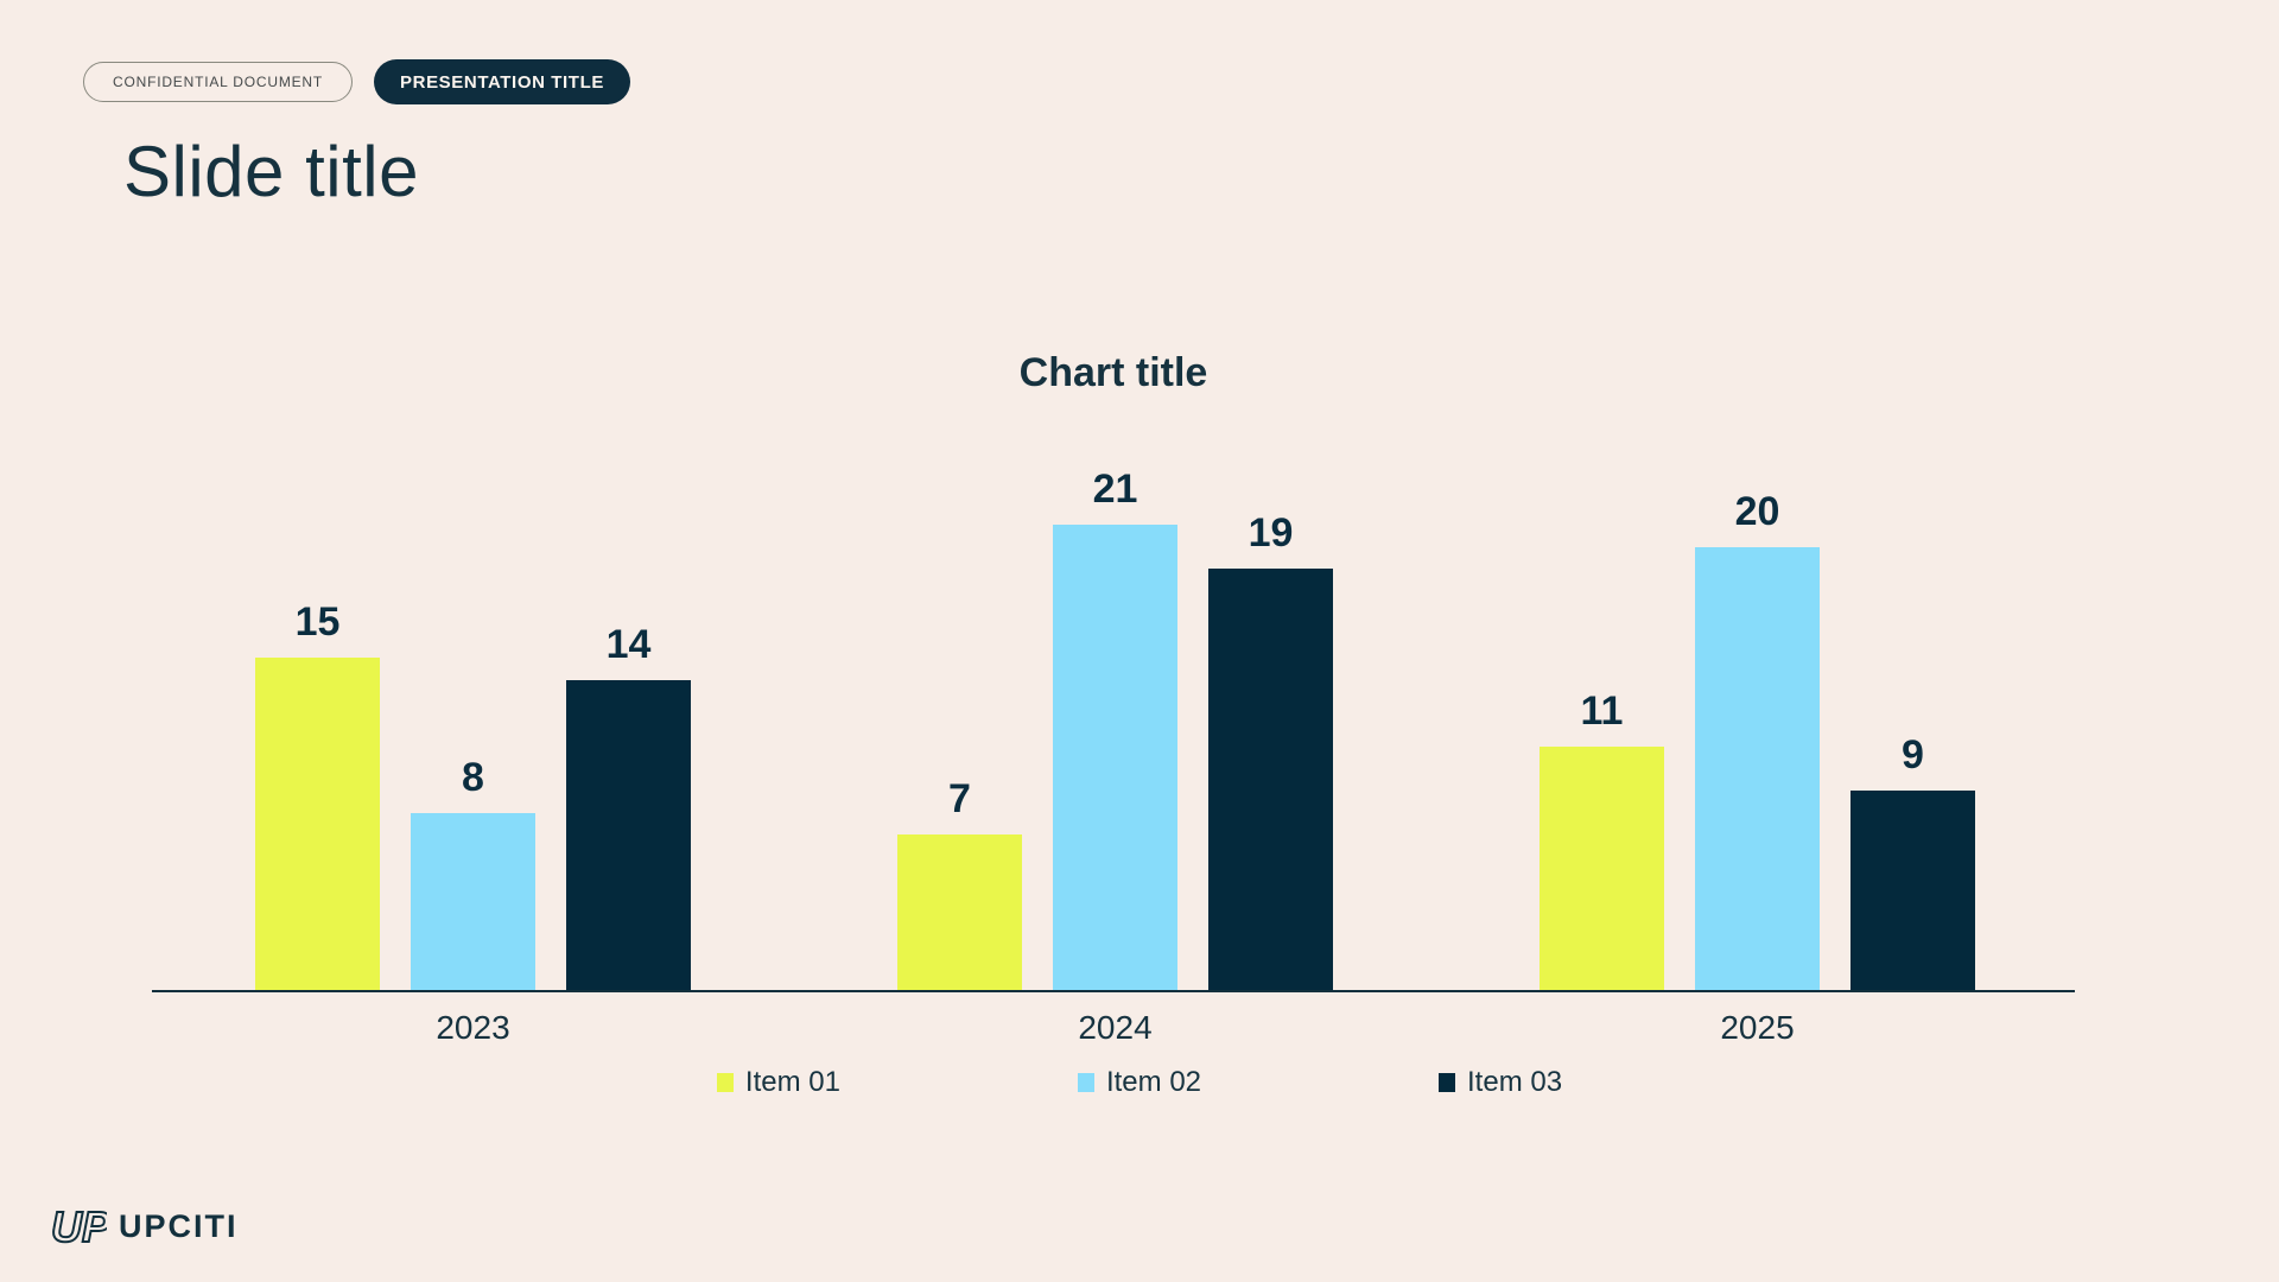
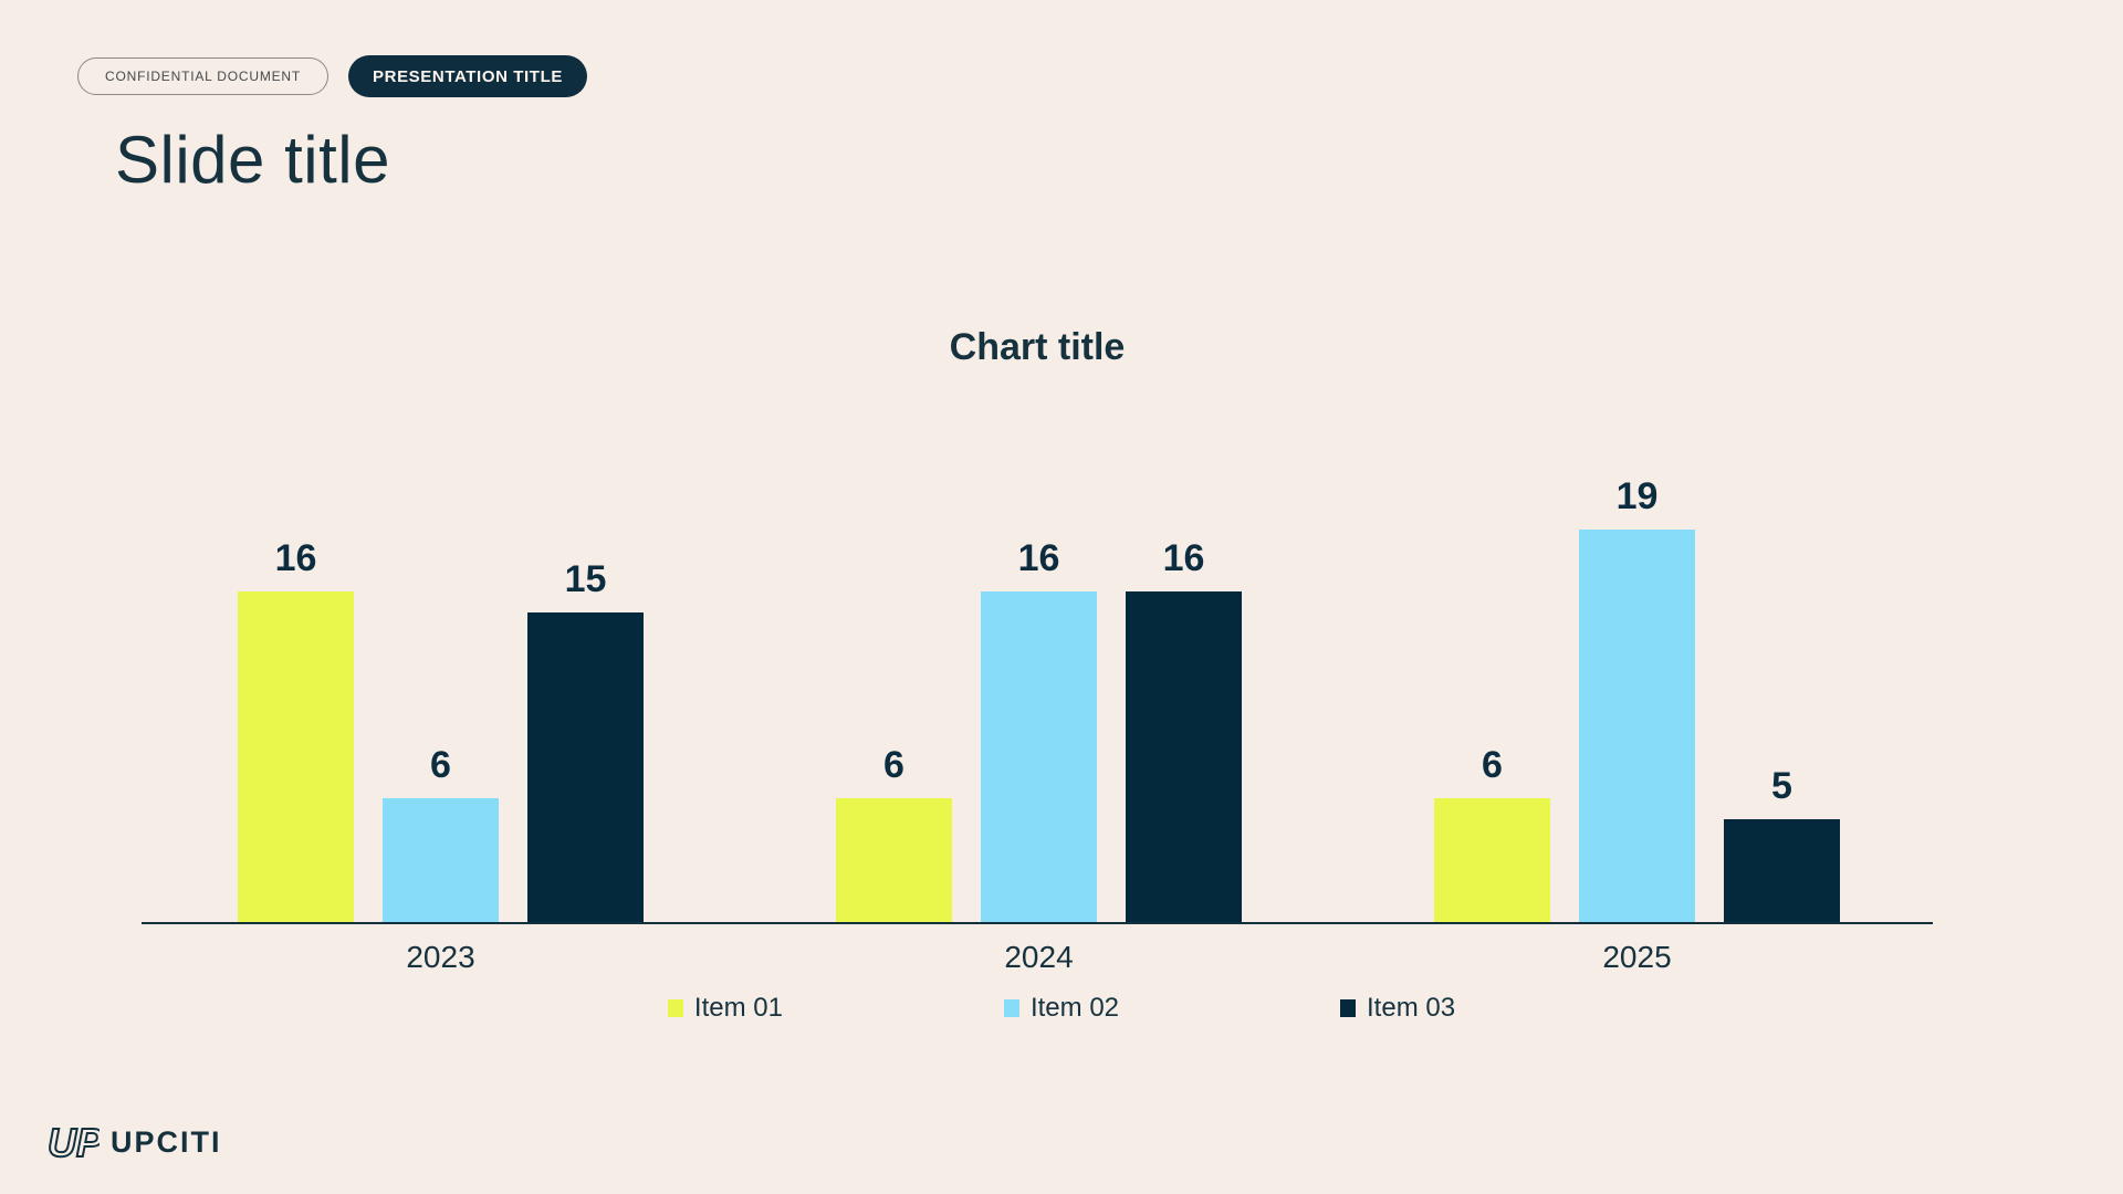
Item 01/2023: 15 -> 16
Item 02/2023: 8 -> 6
Item 03/2023: 14 -> 15
Item 01/2024: 7 -> 6
Item 02/2024: 21 -> 16
Item 03/2024: 19 -> 16
Item 01/2025: 11 -> 6
Item 02/2025: 20 -> 19
Item 03/2025: 9 -> 5
